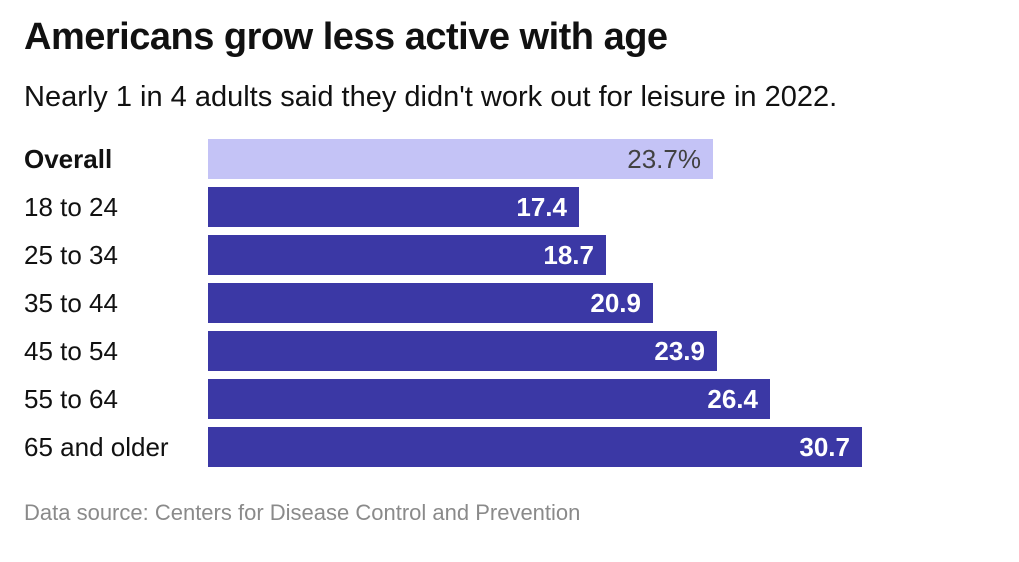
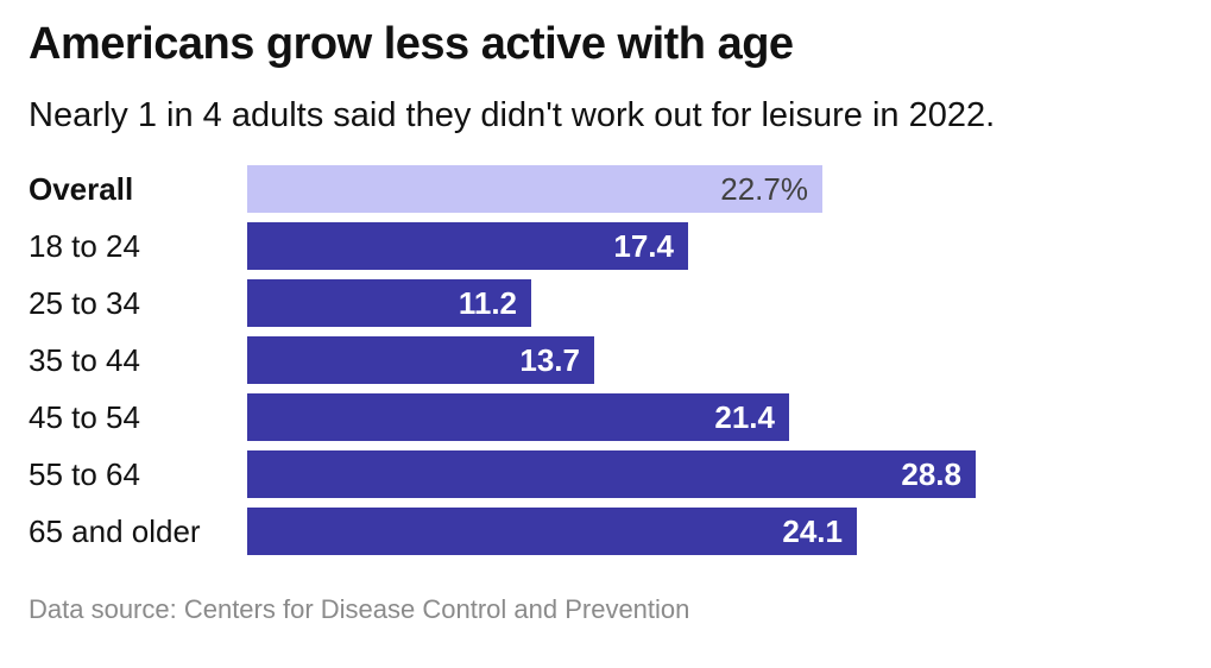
Overall: 23.7% -> 22.7%
25 to 34: 18.7 -> 11.2
35 to 44: 20.9 -> 13.7
45 to 54: 23.9 -> 21.4
55 to 64: 26.4 -> 28.8
65 and older: 30.7 -> 24.1
